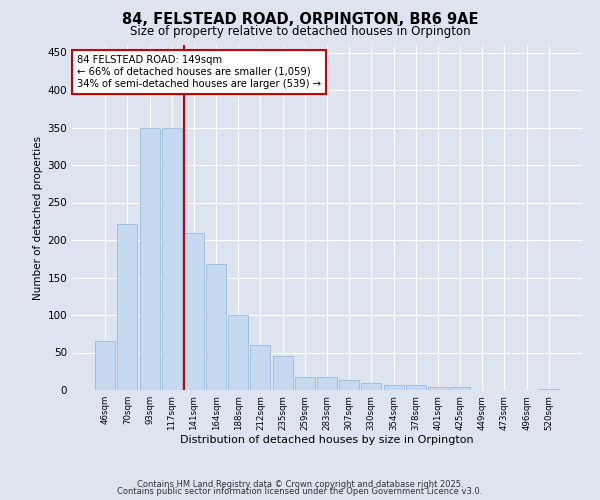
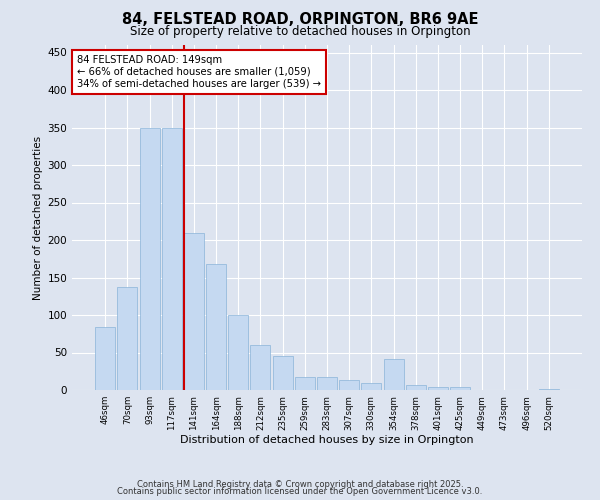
46sqm: 65 -> 84
70sqm: 222 -> 138
354sqm: 7 -> 42
